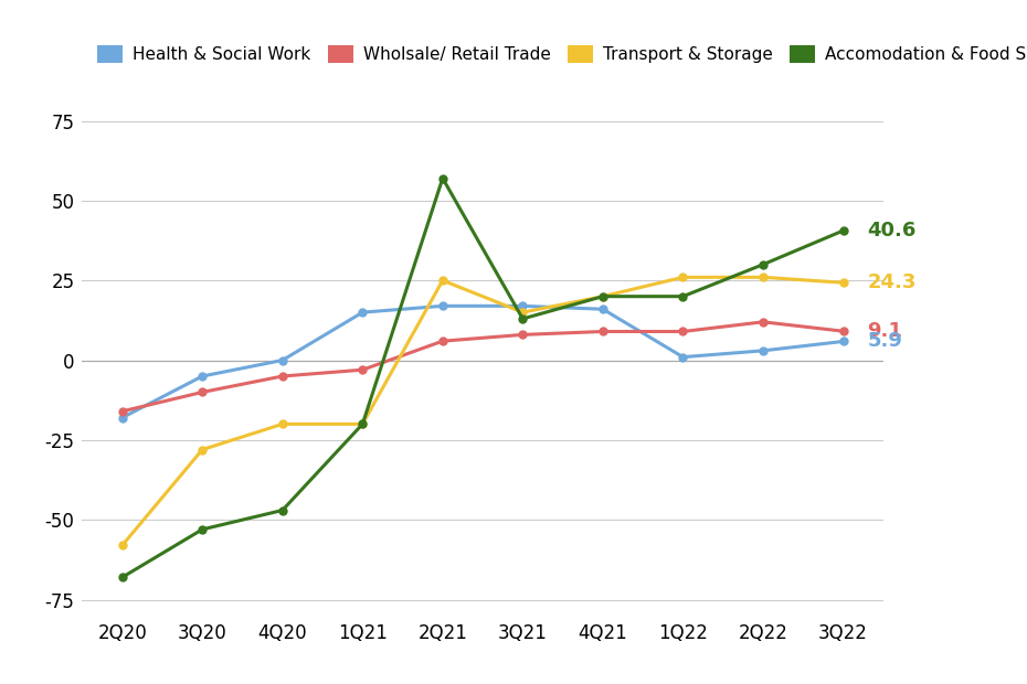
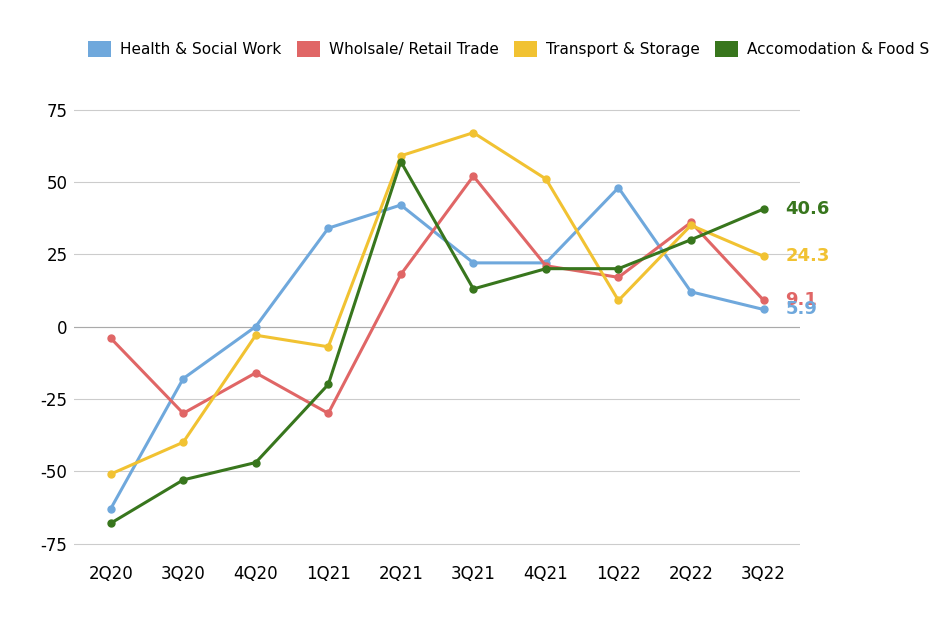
Health & Social Work/2Q20: -18.0 -> -63.0
Wholsale/ Retail Trade/2Q20: -16.0 -> -4.0
Transport & Storage/2Q20: -58.0 -> -51.0
Health & Social Work/3Q20: -5.0 -> -18.0
Wholsale/ Retail Trade/3Q20: -10.0 -> -30.0
Transport & Storage/3Q20: -28.0 -> -40.0
Wholsale/ Retail Trade/4Q20: -5.0 -> -16.0
Transport & Storage/4Q20: -20.0 -> -3.0
Health & Social Work/1Q21: 15.0 -> 34.0
Wholsale/ Retail Trade/1Q21: -3.0 -> -30.0
Transport & Storage/1Q21: -20.0 -> -7.0
Health & Social Work/2Q21: 17.0 -> 42.0
Wholsale/ Retail Trade/2Q21: 6.0 -> 18.0
Transport & Storage/2Q21: 25.0 -> 59.0
Health & Social Work/3Q21: 17.0 -> 22.0
Wholsale/ Retail Trade/3Q21: 8.0 -> 52.0
Transport & Storage/3Q21: 15.0 -> 67.0
Health & Social Work/4Q21: 16.0 -> 22.0
Wholsale/ Retail Trade/4Q21: 9.0 -> 21.0
Transport & Storage/4Q21: 20.0 -> 51.0
Health & Social Work/1Q22: 1.0 -> 48.0
Wholsale/ Retail Trade/1Q22: 9.0 -> 17.0
Transport & Storage/1Q22: 26.0 -> 9.0
Health & Social Work/2Q22: 3.0 -> 12.0
Wholsale/ Retail Trade/2Q22: 12.0 -> 36.0
Transport & Storage/2Q22: 26.0 -> 35.0
